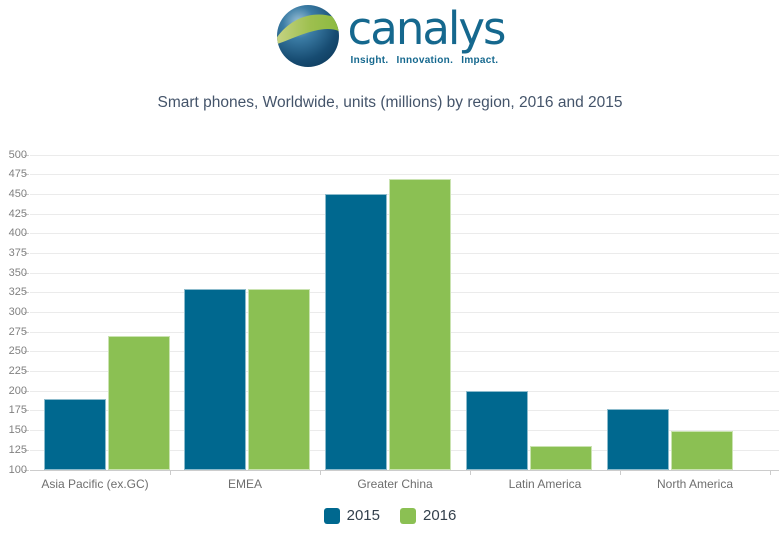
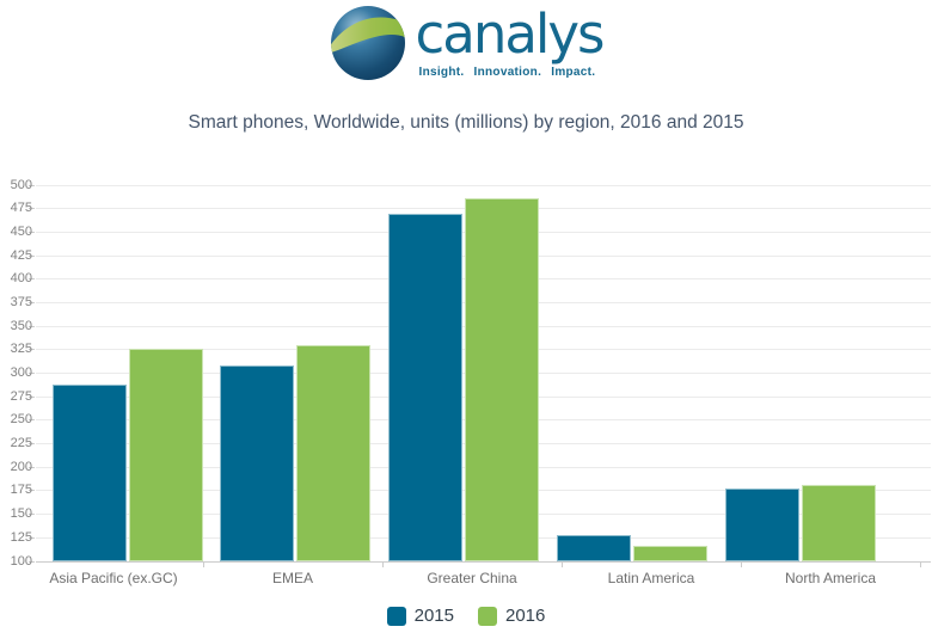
2015/Asia Pacific (ex.GC): 190 -> 290
2016/Asia Pacific (ex.GC): 270 -> 330
2015/EMEA: 330 -> 310
2015/Greater China: 450 -> 470
2016/Greater China: 470 -> 490
2015/Latin America: 200 -> 130
2016/Latin America: 130 -> 120
2016/North America: 150 -> 180
